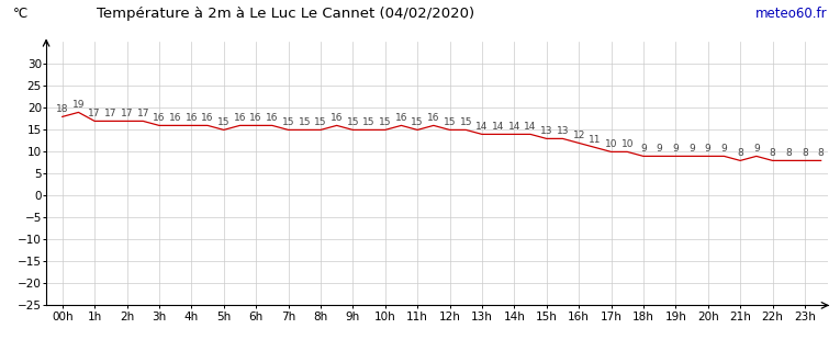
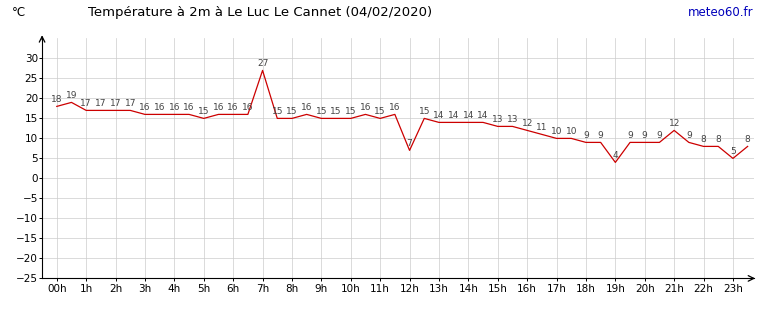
7h: 15 -> 27
12h: 15 -> 7
19h: 9 -> 4
21h: 8 -> 12
23h: 8 -> 5
